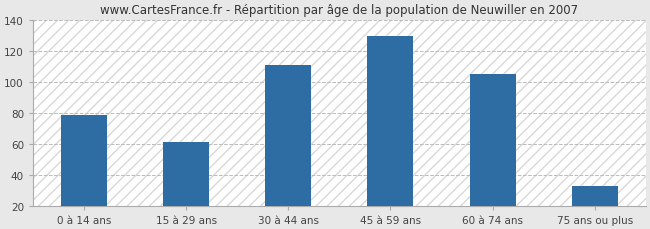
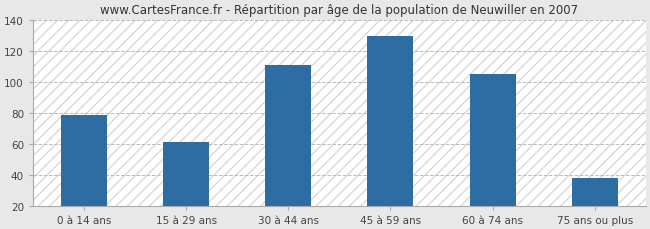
75 ans ou plus: 33 -> 38
